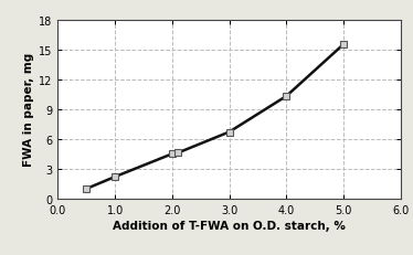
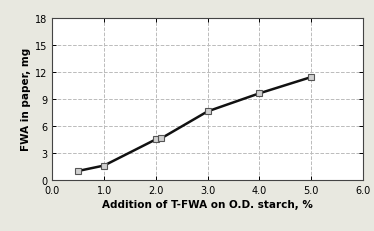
1.0: 2.2 -> 1.6
3.0: 6.7 -> 7.6
4.0: 10.3 -> 9.6
5.0: 15.5 -> 11.4
